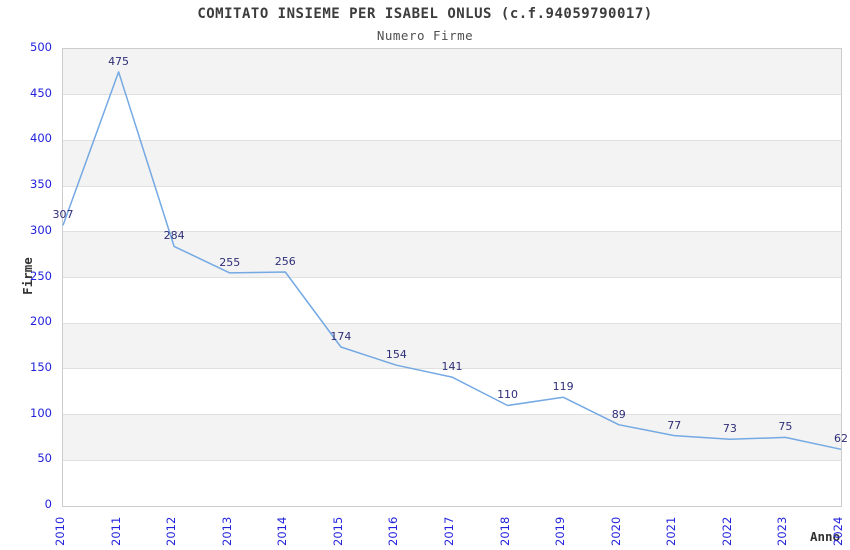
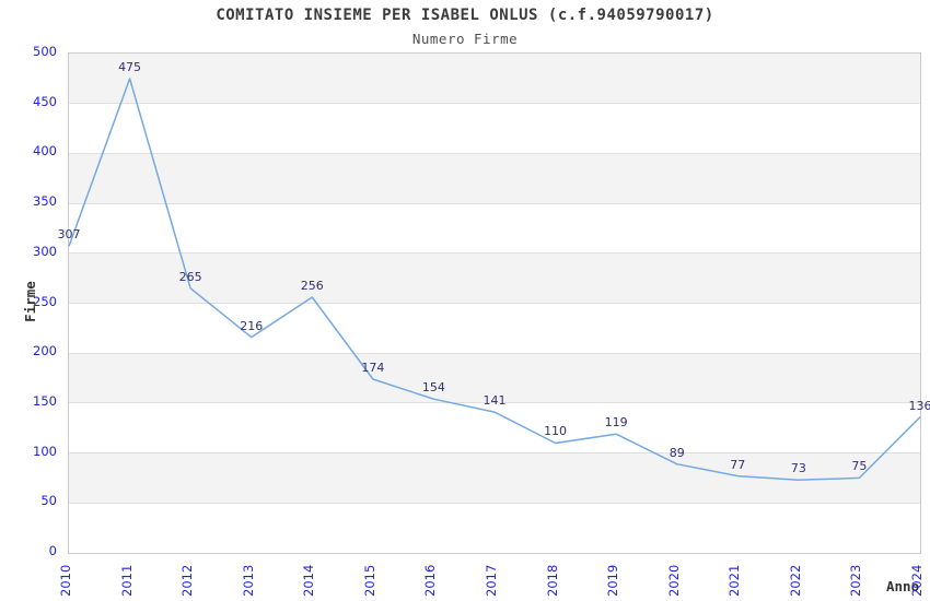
2012: 284 -> 265
2013: 255 -> 216
2024: 62 -> 136
